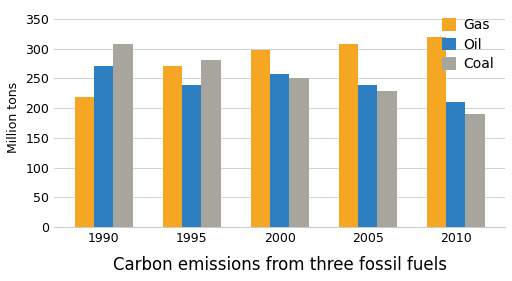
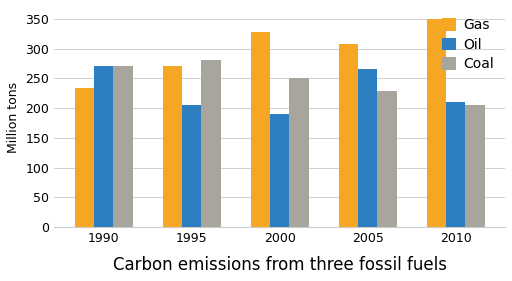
Gas/1990: 218 -> 234
Coal/1990: 308 -> 270
Oil/1995: 238 -> 206
Gas/2000: 298 -> 328
Oil/2000: 258 -> 190
Oil/2005: 238 -> 266
Gas/2010: 320 -> 350
Coal/2010: 190 -> 206
